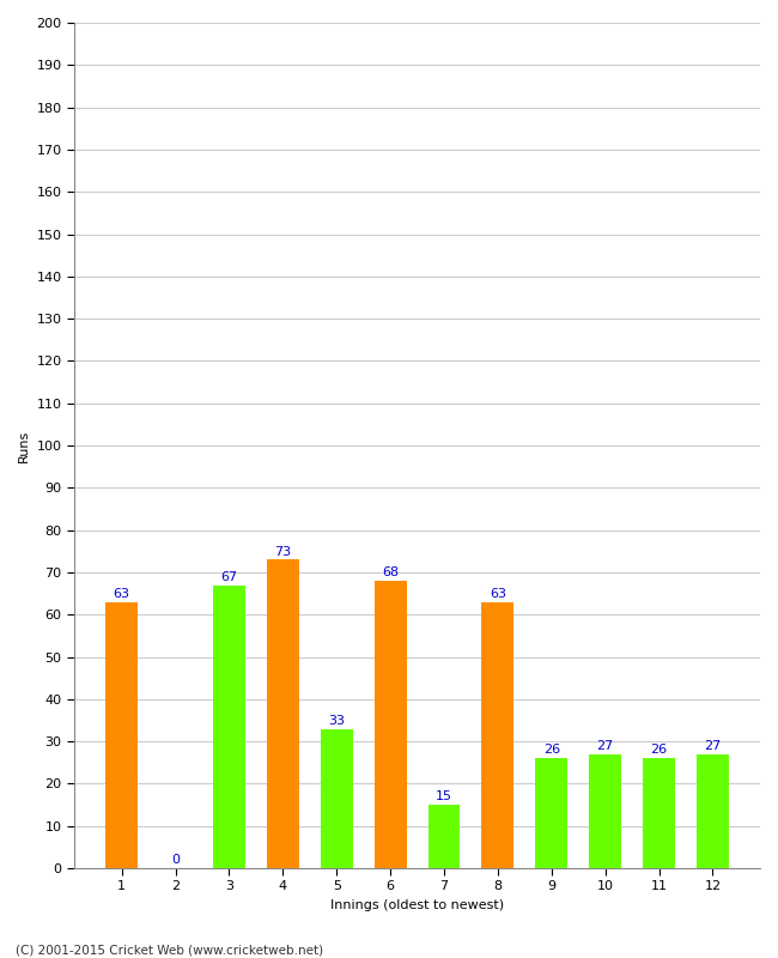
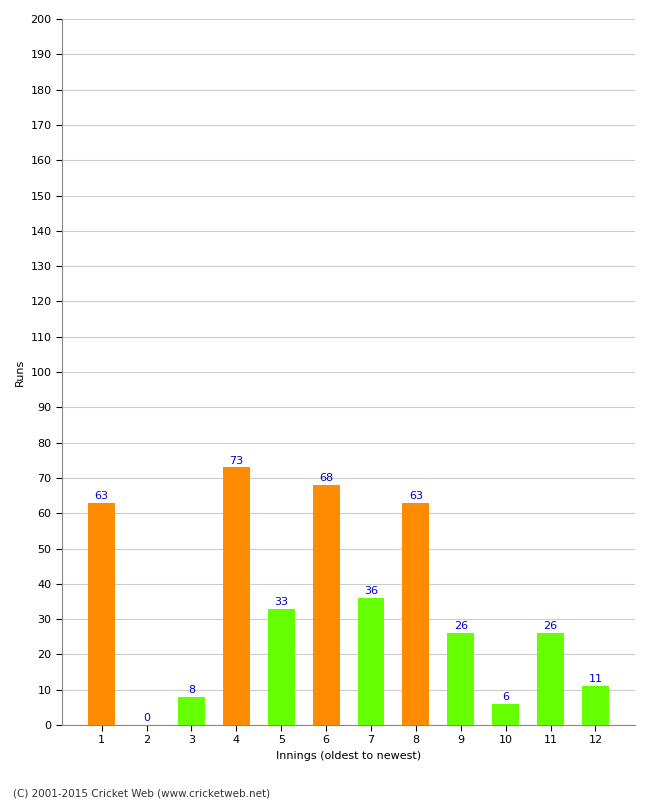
3: 67 -> 8
7: 15 -> 36
10: 27 -> 6
12: 27 -> 11
